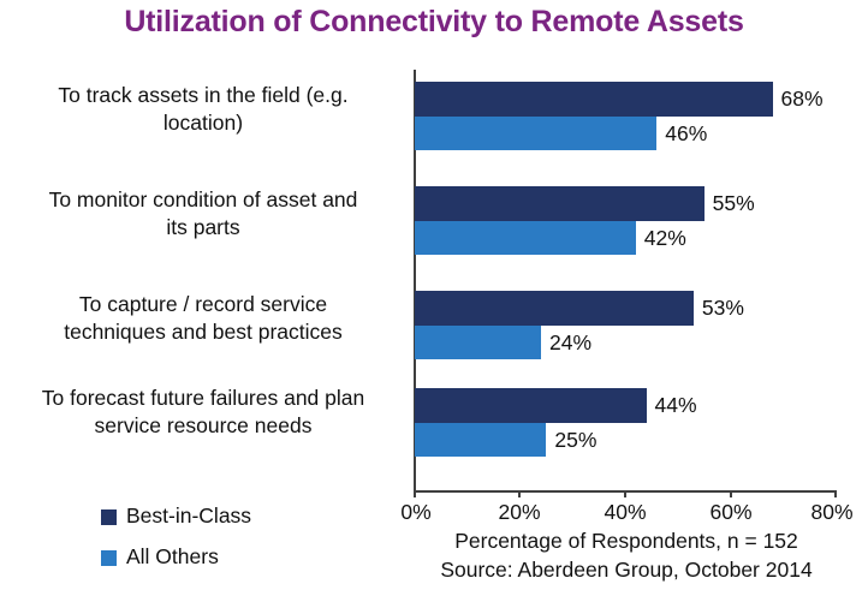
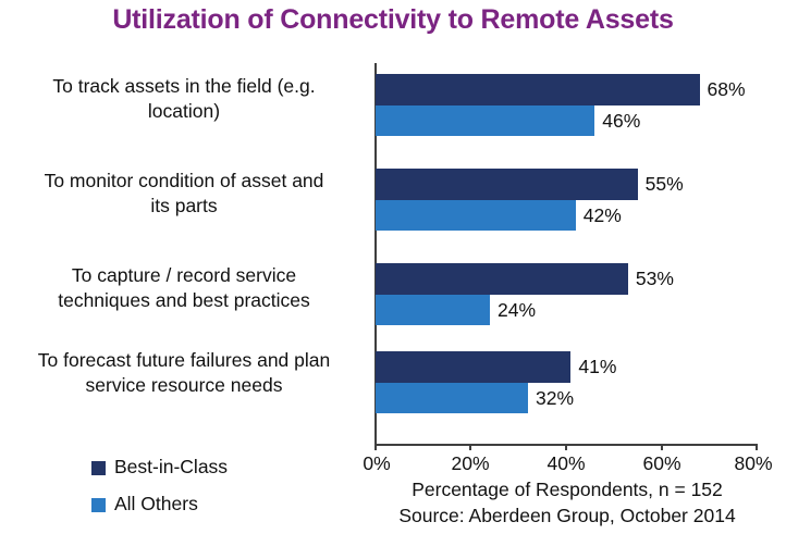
Best-in-Class/To forecast future failures and plan service resource needs: 44% -> 41%
All Others/To forecast future failures and plan service resource needs: 25% -> 32%
